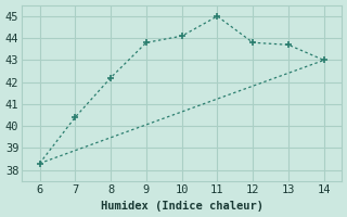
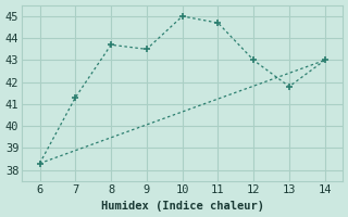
7: 40.4 -> 41.3
8: 42.2 -> 43.7
9: 43.8 -> 43.5
10: 44.1 -> 45.0
11: 45.0 -> 44.7
12: 43.8 -> 43.0
13: 43.7 -> 41.8
